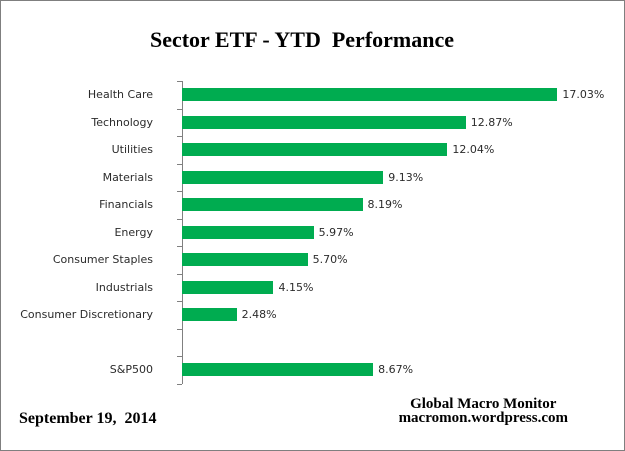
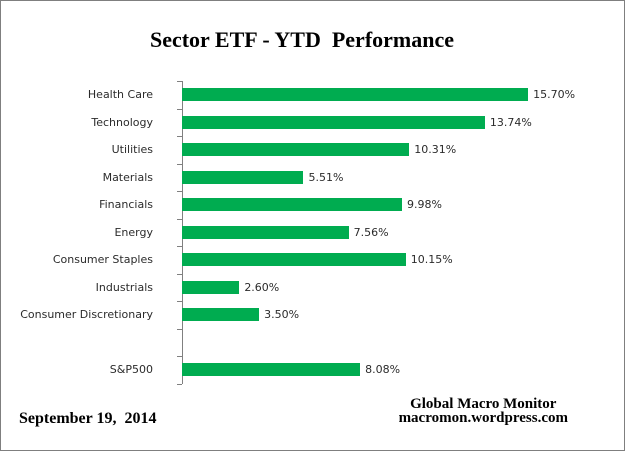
Health Care: 17.03% -> 15.70%
Technology: 12.87% -> 13.74%
Utilities: 12.04% -> 10.31%
Materials: 9.13% -> 5.51%
Financials: 8.19% -> 9.98%
Energy: 5.97% -> 7.56%
Consumer Staples: 5.70% -> 10.15%
Industrials: 4.15% -> 2.60%
Consumer Discretionary: 2.48% -> 3.50%
S&P500: 8.67% -> 8.08%
